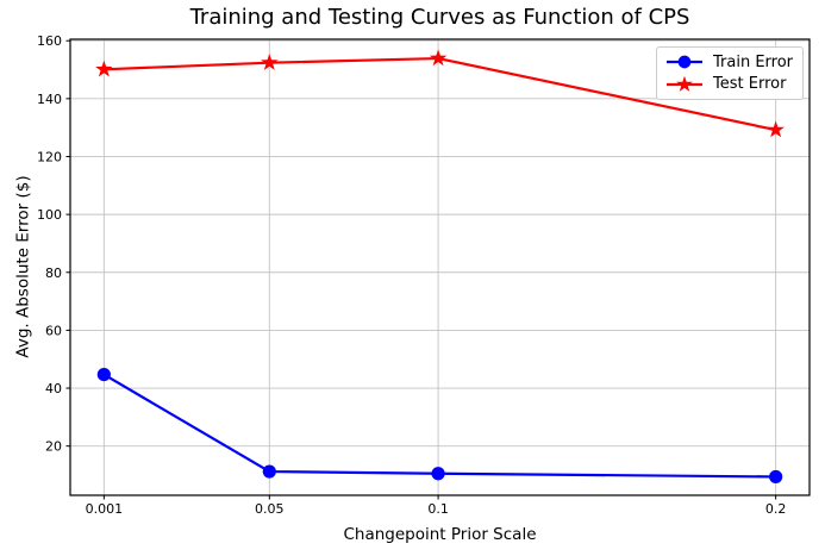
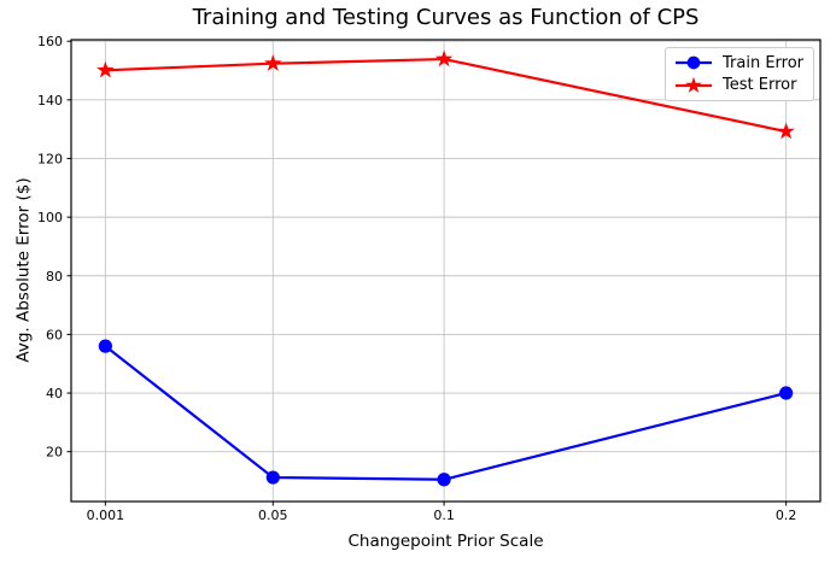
Train Error/0.001: 45 -> 56
Train Error/0.2: 9 -> 40
